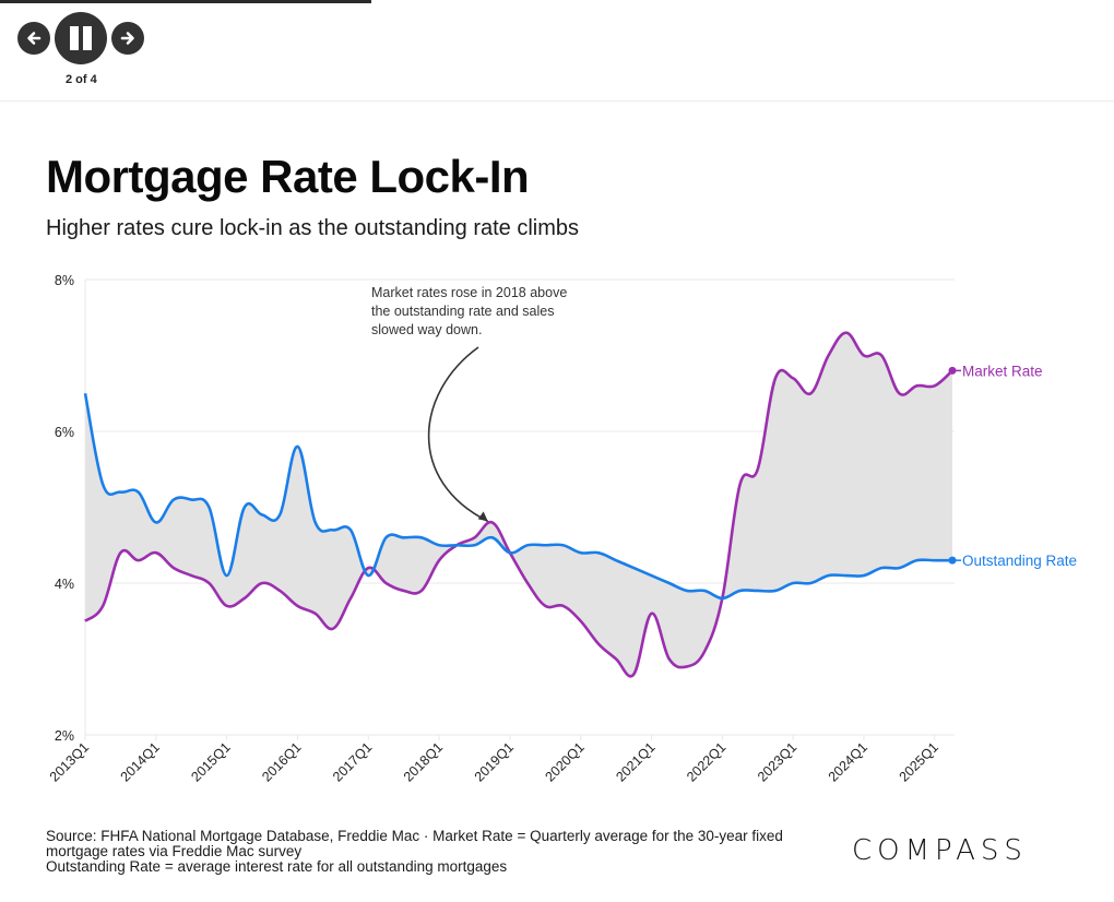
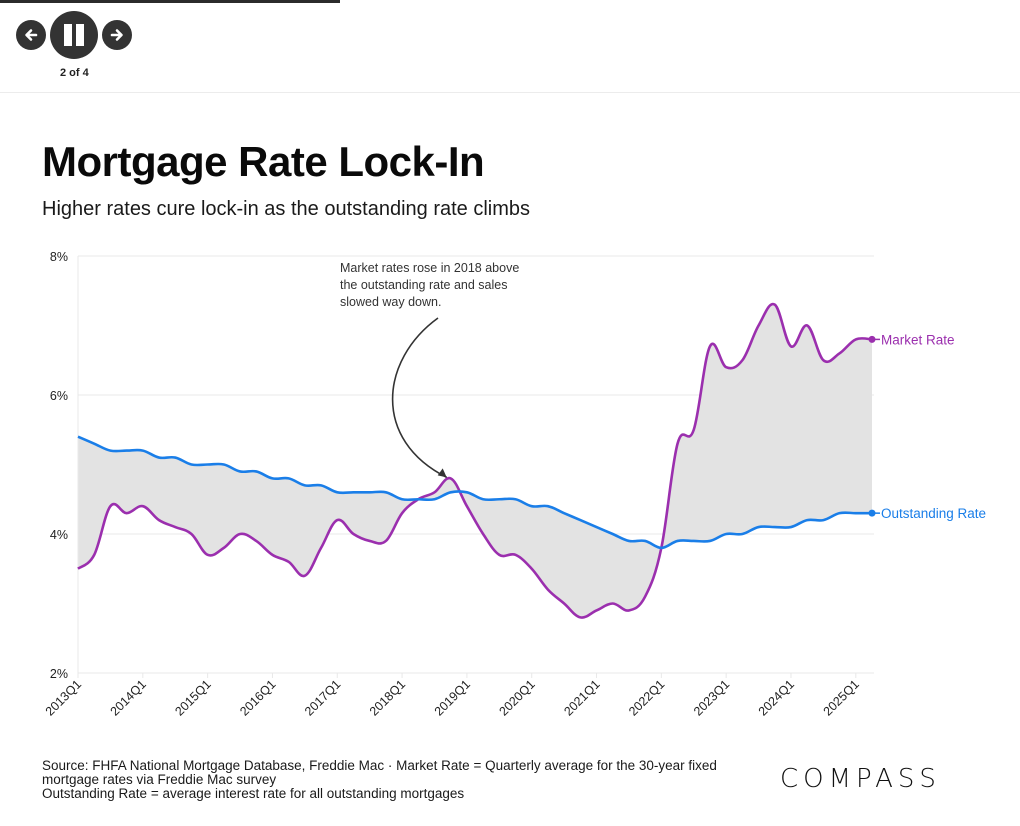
Outstanding Rate/2013Q1: 6.5% -> 5.4%
Outstanding Rate/2014Q1: 4.8% -> 5.2%
Outstanding Rate/2015Q1: 4.1% -> 5.0%
Outstanding Rate/2016Q1: 5.8% -> 4.8%
Outstanding Rate/2017Q1: 4.1% -> 4.6%
Outstanding Rate/2019Q1: 4.4% -> 4.6%
Market Rate/2021Q1: 3.6% -> 2.9%
Market Rate/2023Q1: 6.7% -> 6.4%
Market Rate/2024Q1: 7.0% -> 6.7%
Market Rate/2025Q1: 6.6% -> 6.8%
